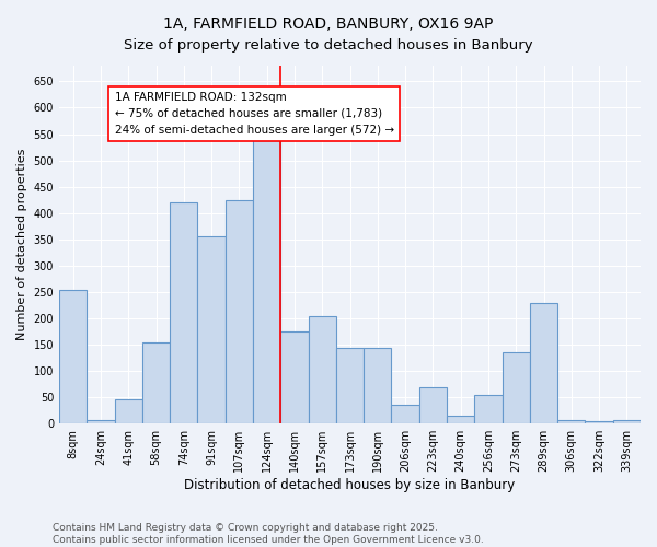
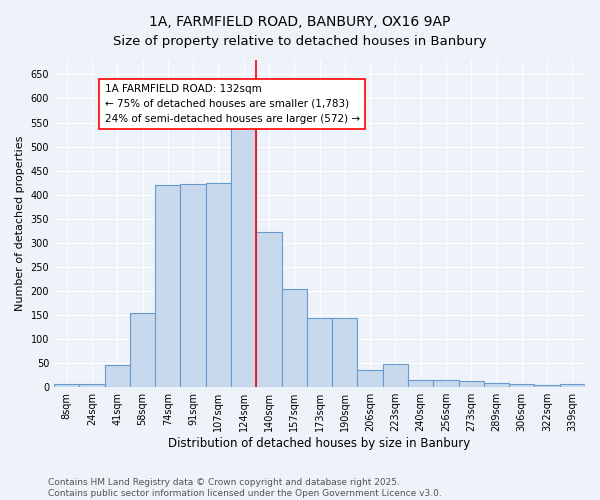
8sqm: 255 -> 7
91sqm: 355 -> 422
140sqm: 175 -> 323
223sqm: 70 -> 48
256sqm: 55 -> 14
273sqm: 135 -> 12
289sqm: 230 -> 9
